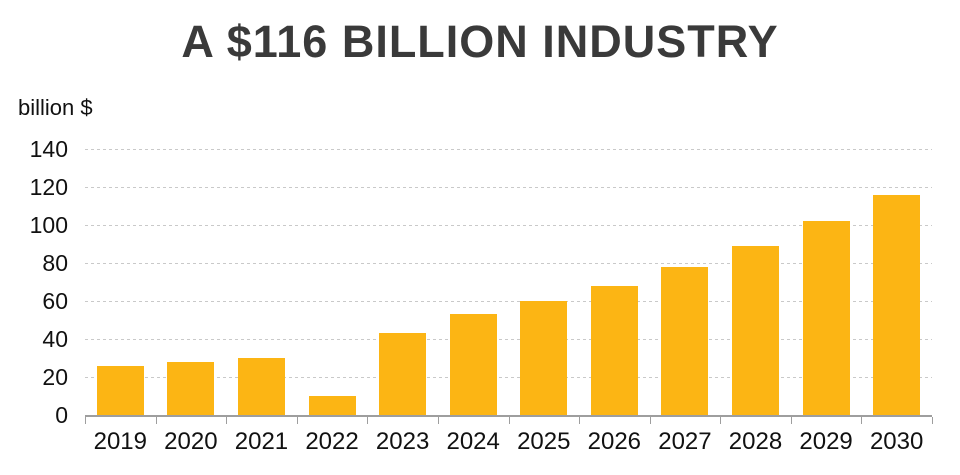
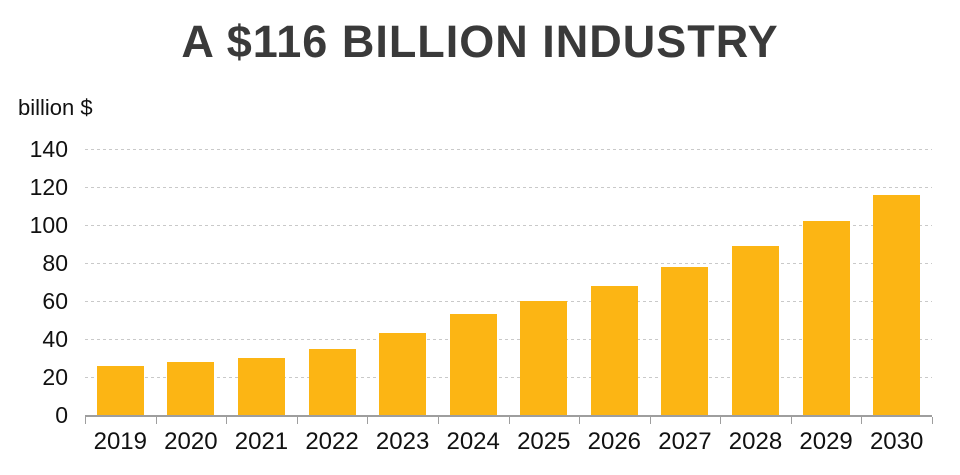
2022: 10 -> 35
